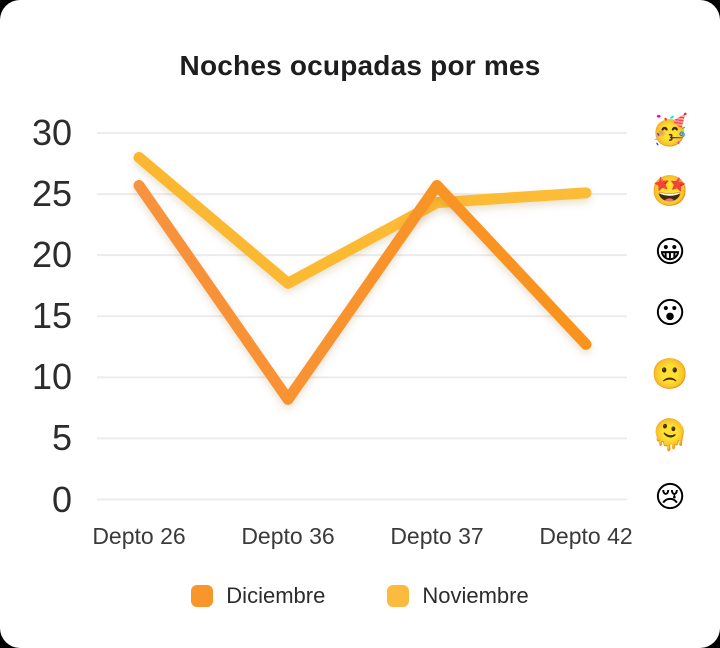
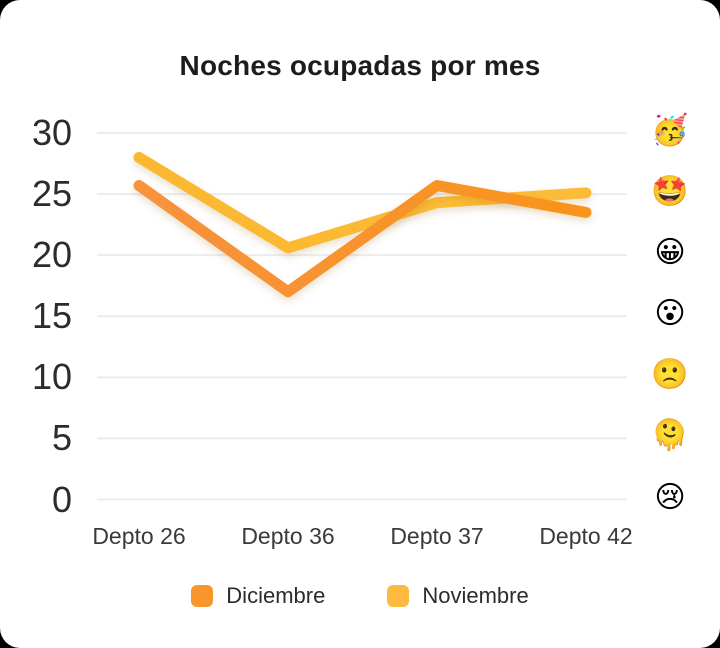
Diciembre/Depto 36: 8.2 -> 17.0
Noviembre/Depto 36: 17.7 -> 20.6
Diciembre/Depto 42: 12.7 -> 23.5
